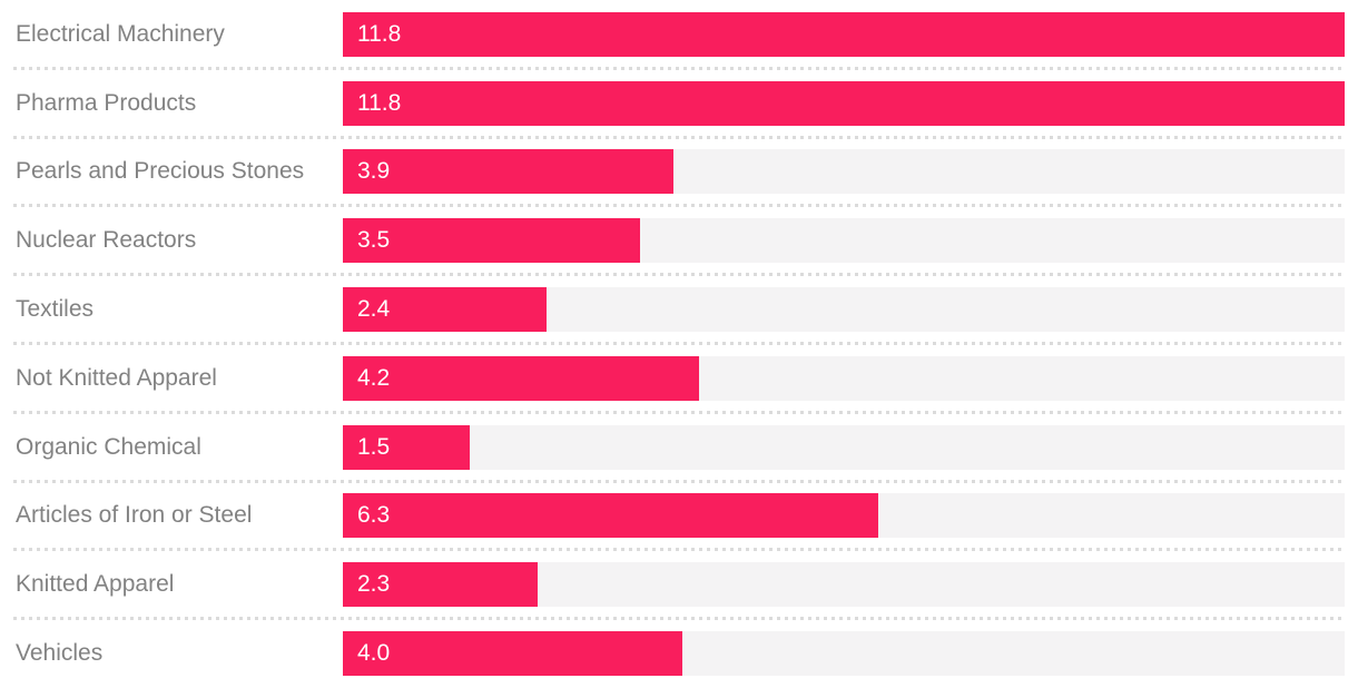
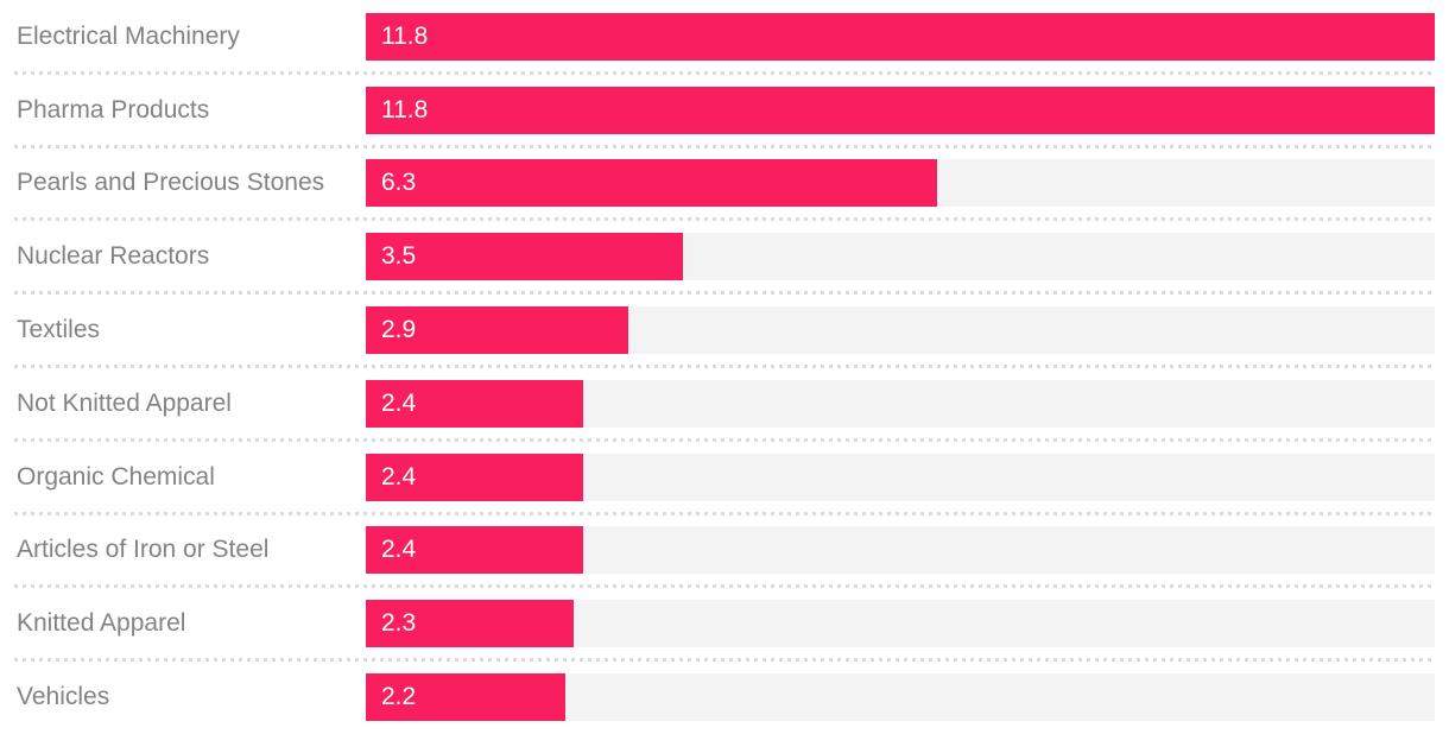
Pearls and Precious Stones: 3.9 -> 6.3
Textiles: 2.4 -> 2.9
Not Knitted Apparel: 4.2 -> 2.4
Organic Chemical: 1.5 -> 2.4
Articles of Iron or Steel: 6.3 -> 2.4
Vehicles: 4.0 -> 2.2
